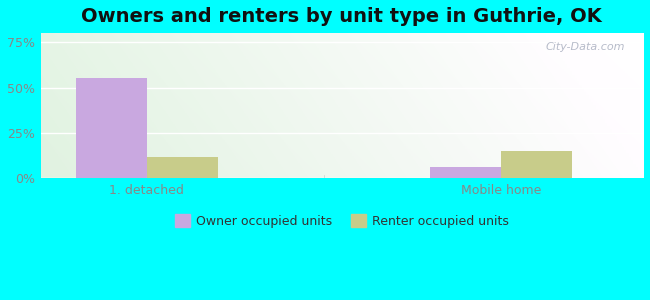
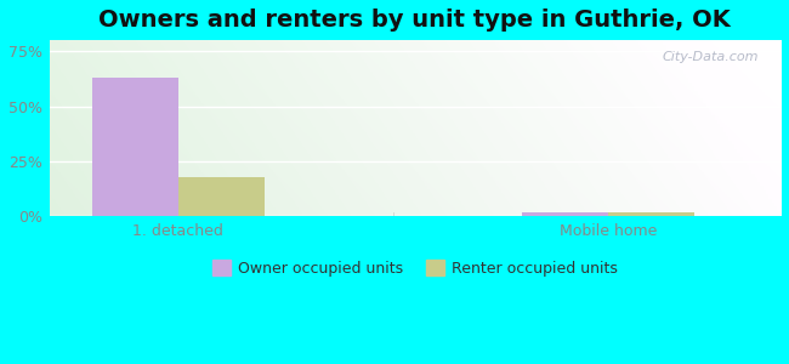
Owner occupied units/1. detached: 55% -> 63%
Renter occupied units/1. detached: 12% -> 18%
Owner occupied units/Mobile home: 6% -> 2%
Renter occupied units/Mobile home: 15% -> 2%
